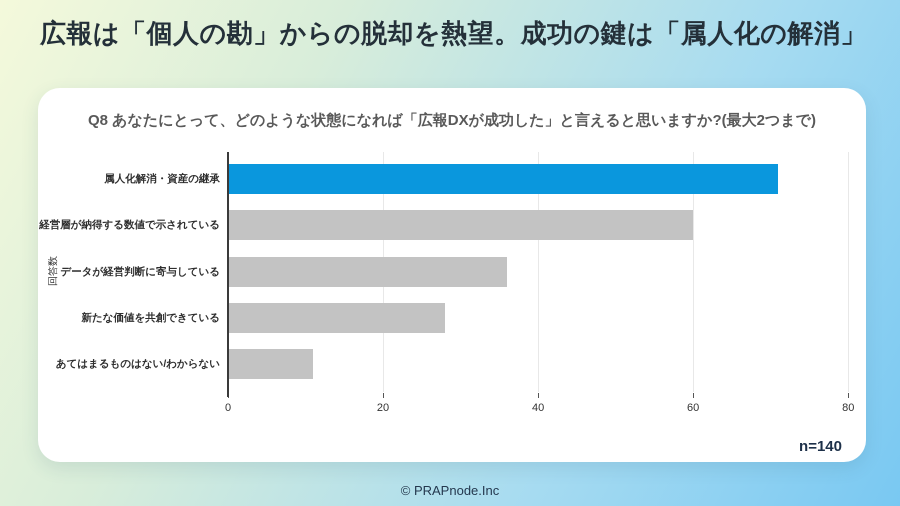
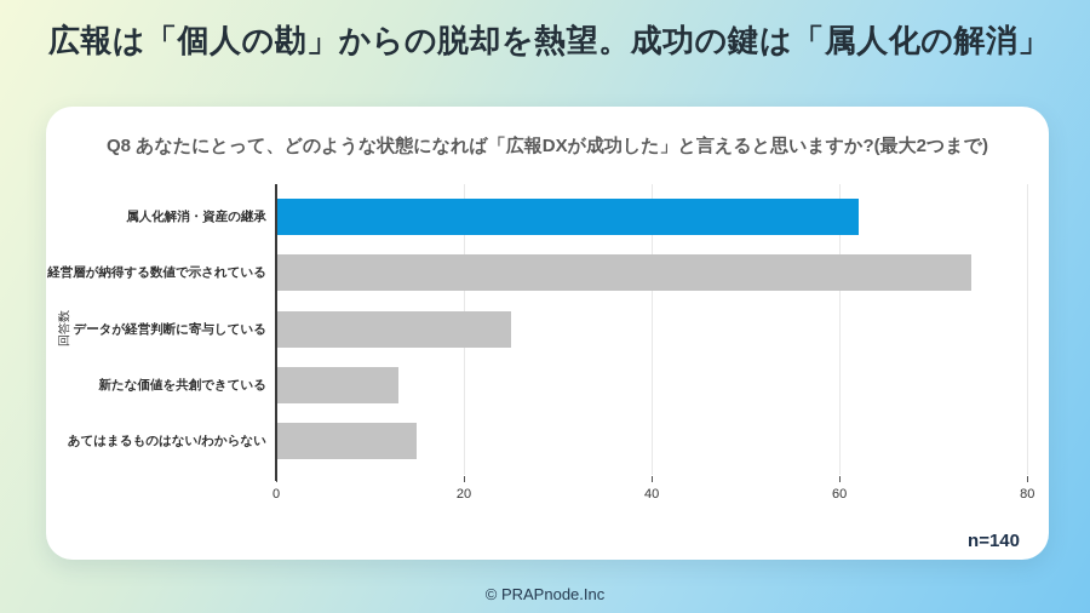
属人化解消・資産の継承: 71 -> 62
経営層が納得する数値で示されている: 60 -> 74
データが経営判断に寄与している: 36 -> 25
新たな価値を共創できている: 28 -> 13
あてはまるものはない/わからない: 11 -> 15
